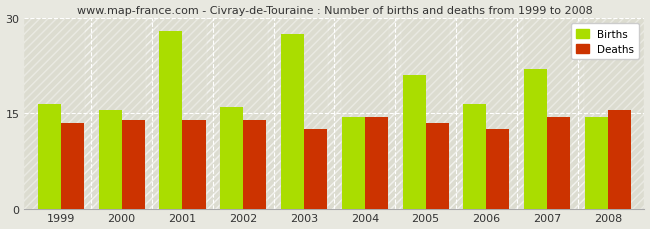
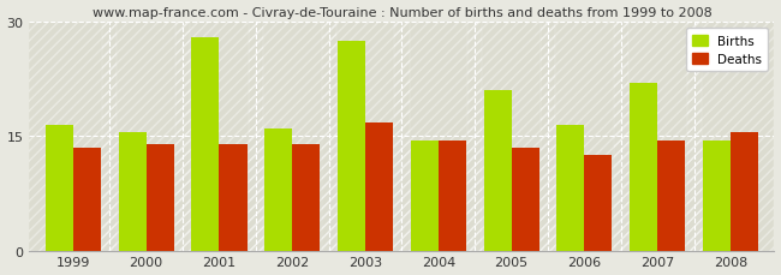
Deaths/2003: 12.5 -> 16.8
